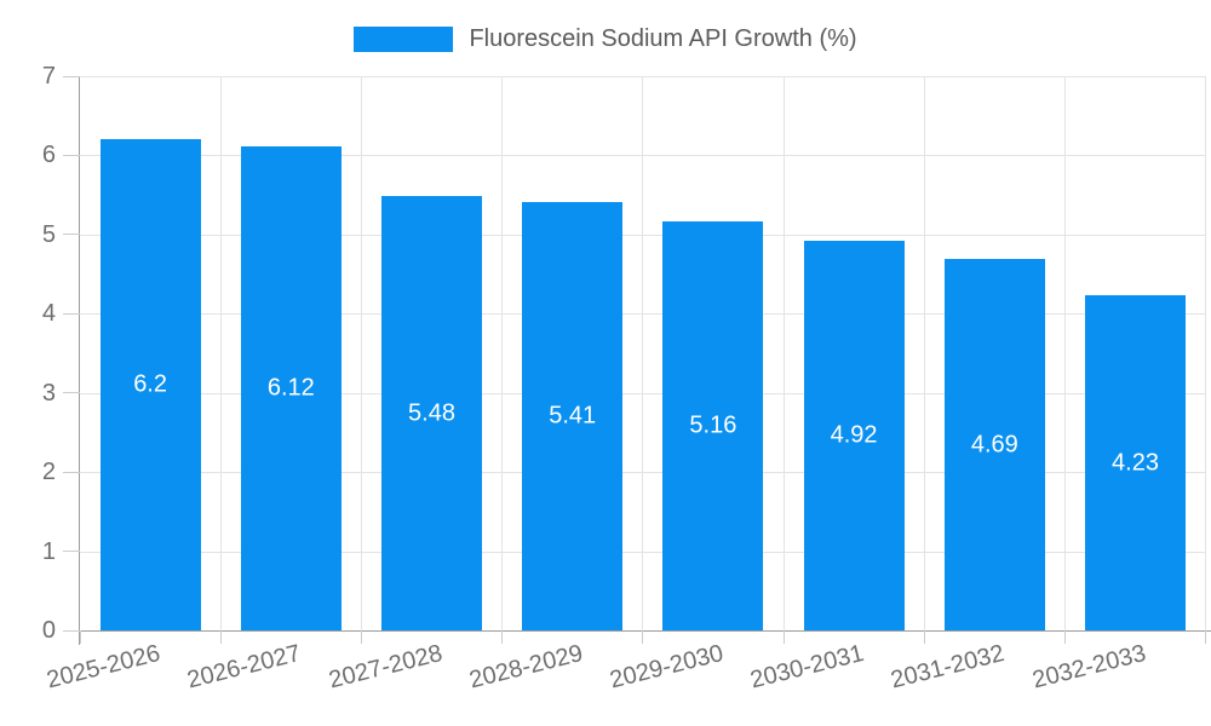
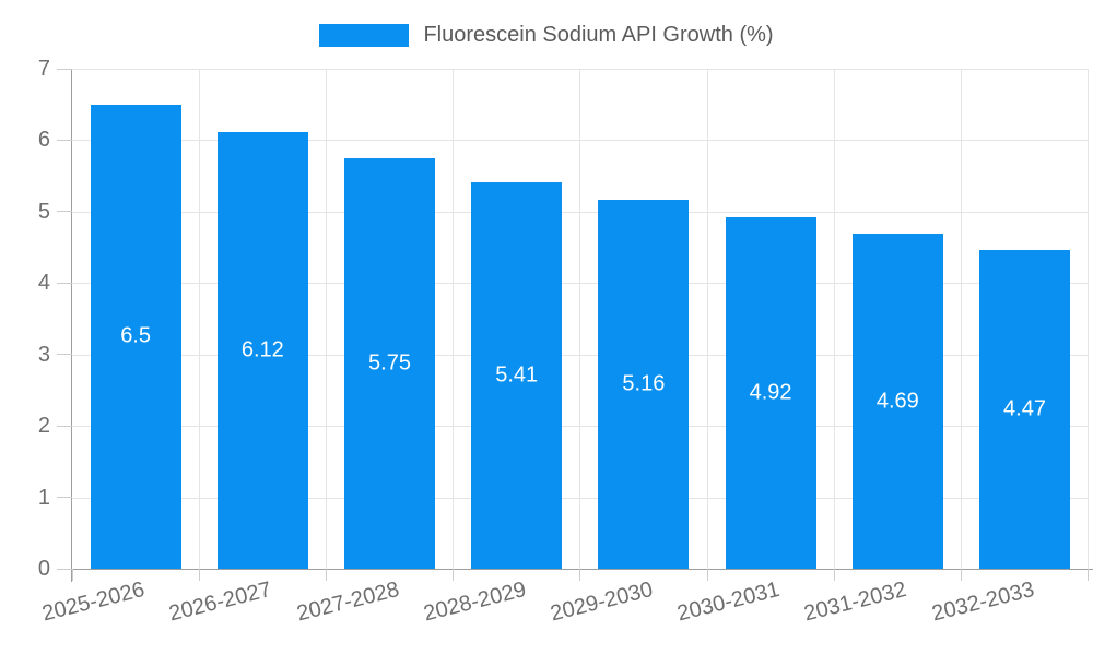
2025-2026: 6.2 -> 6.5
2027-2028: 5.48 -> 5.75
2032-2033: 4.23 -> 4.47
